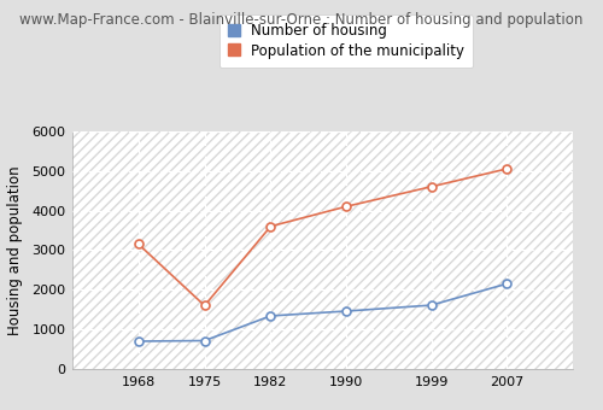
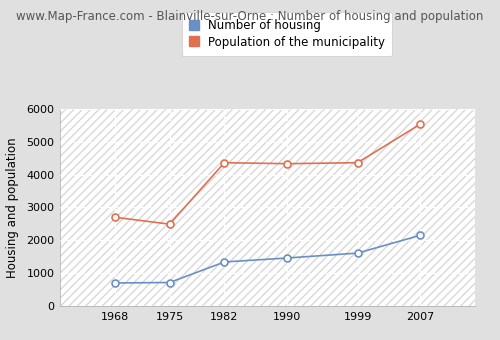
Population of the municipality/1968: 3150 -> 2700
Population of the municipality/1975: 1600 -> 2490
Population of the municipality/1982: 3600 -> 4360
Population of the municipality/1990: 4100 -> 4330
Population of the municipality/1999: 4600 -> 4360
Population of the municipality/2007: 5050 -> 5530
